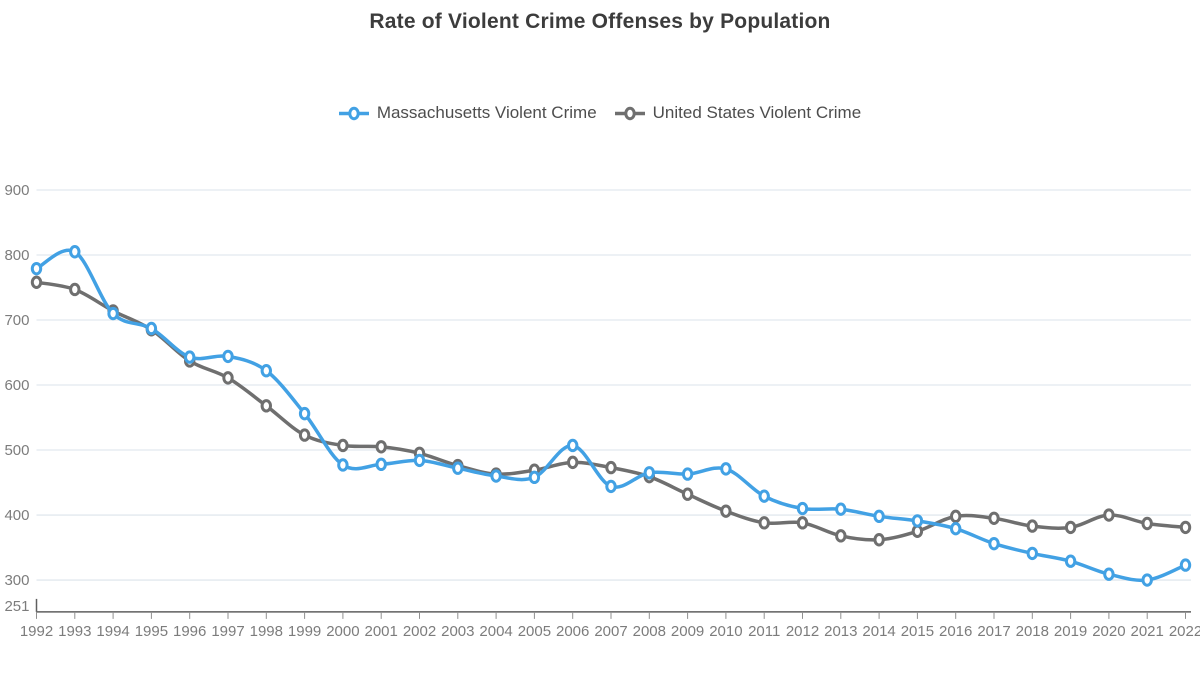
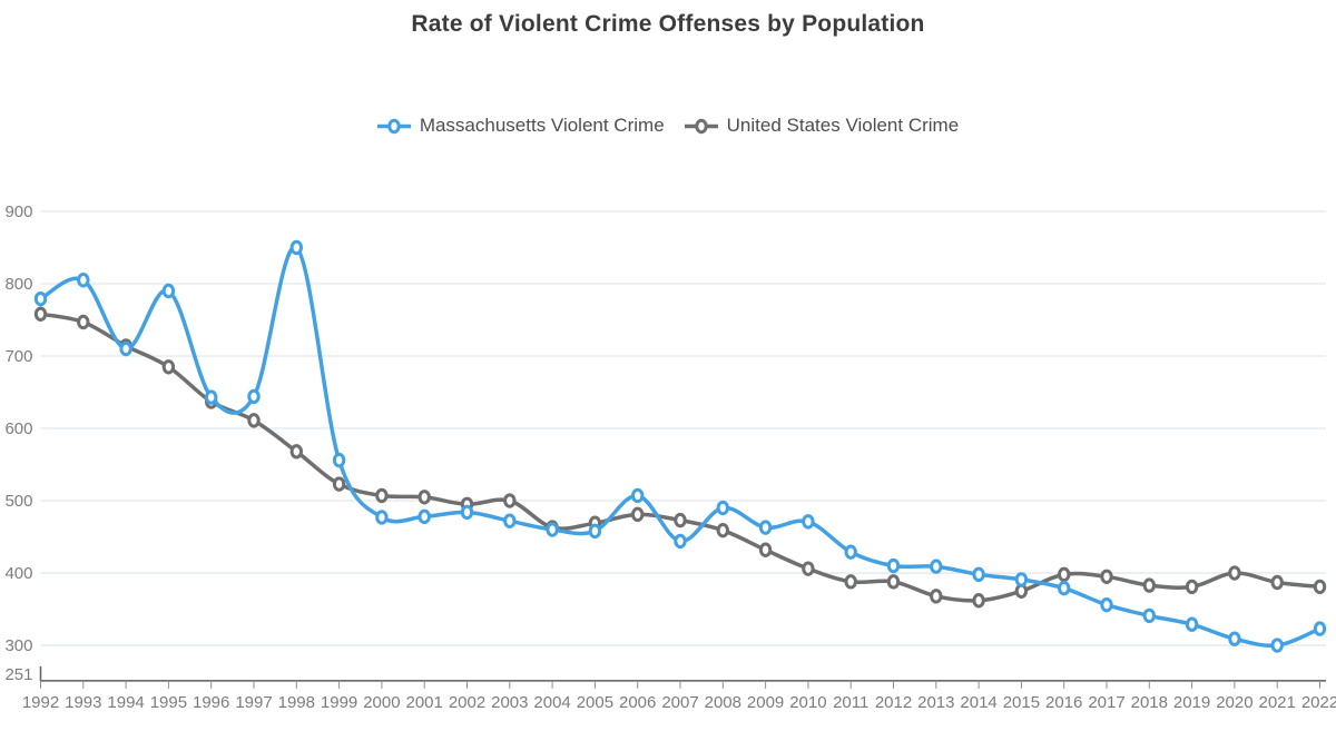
Massachusetts Violent Crime/1995: 690 -> 790
Massachusetts Violent Crime/1998: 620 -> 850
United States Violent Crime/2003: 480 -> 500
Massachusetts Violent Crime/2008: 460 -> 490
